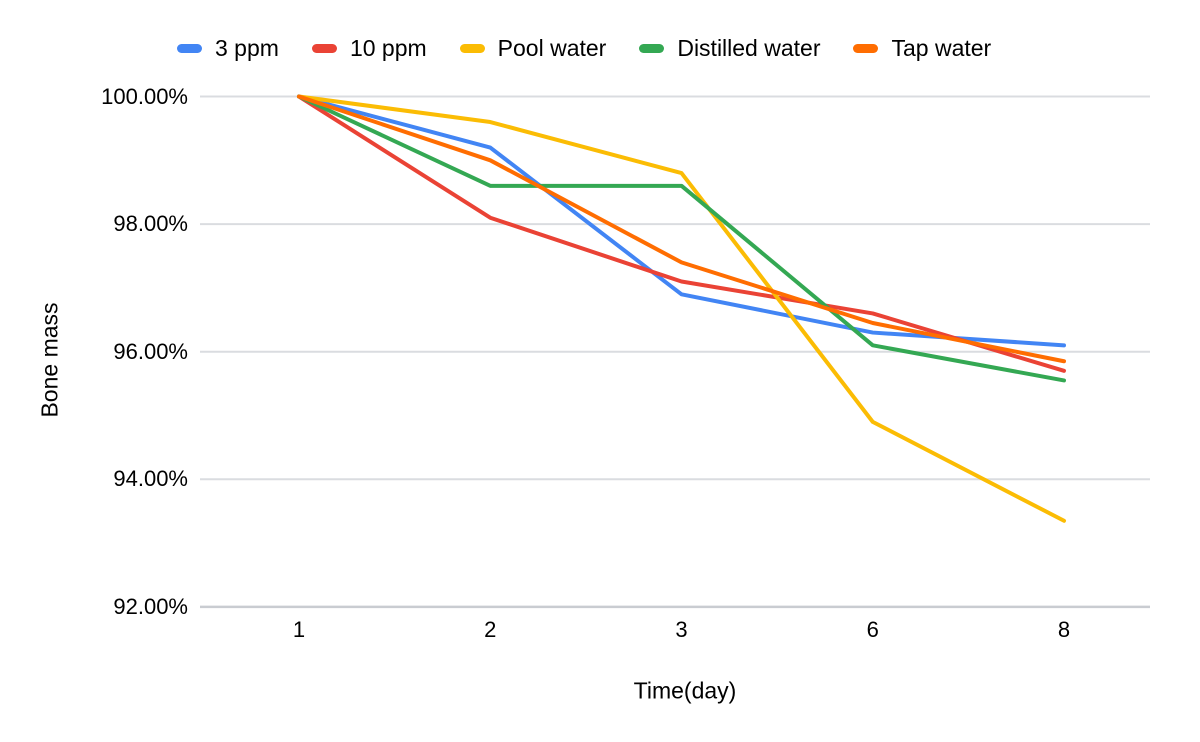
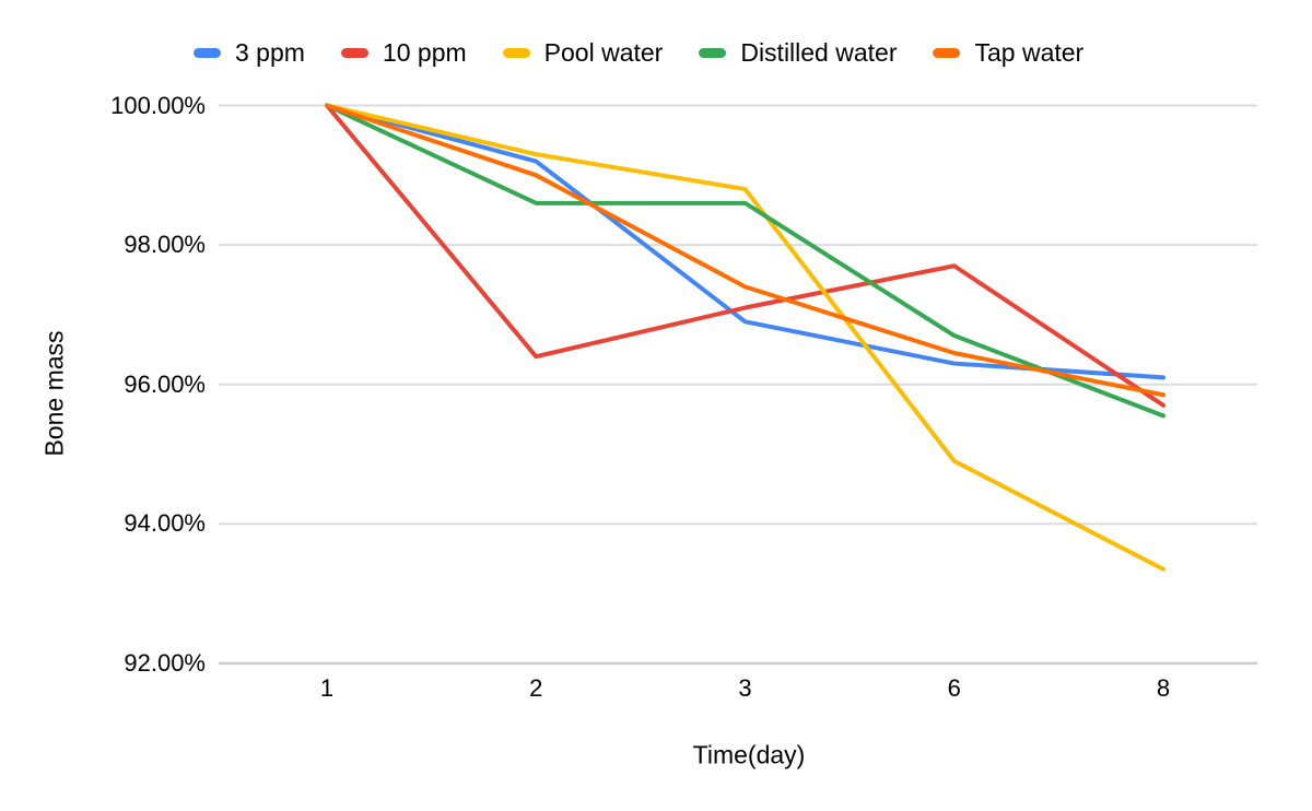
10 ppm/2: 98.1% -> 96.4%
Pool water/2: 99.6% -> 99.3%
10 ppm/6: 96.6% -> 97.7%
Distilled water/6: 96.1% -> 96.7%
